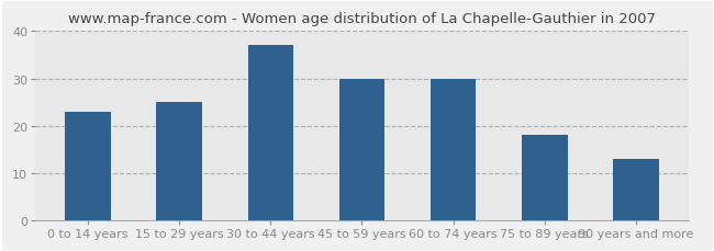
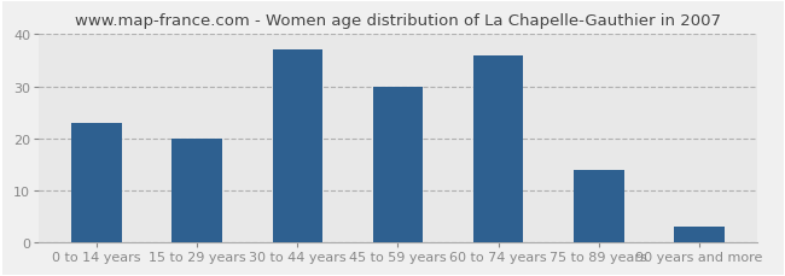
15 to 29 years: 25 -> 20
60 to 74 years: 30 -> 36
75 to 89 years: 18 -> 14
90 years and more: 13 -> 3
